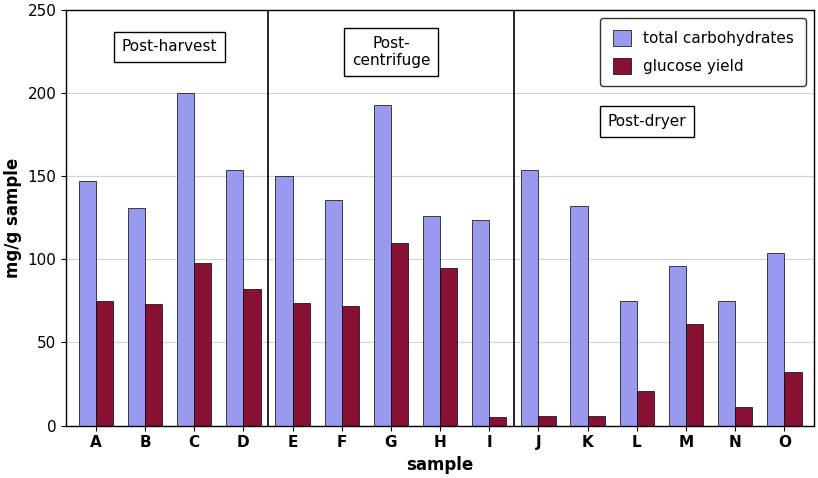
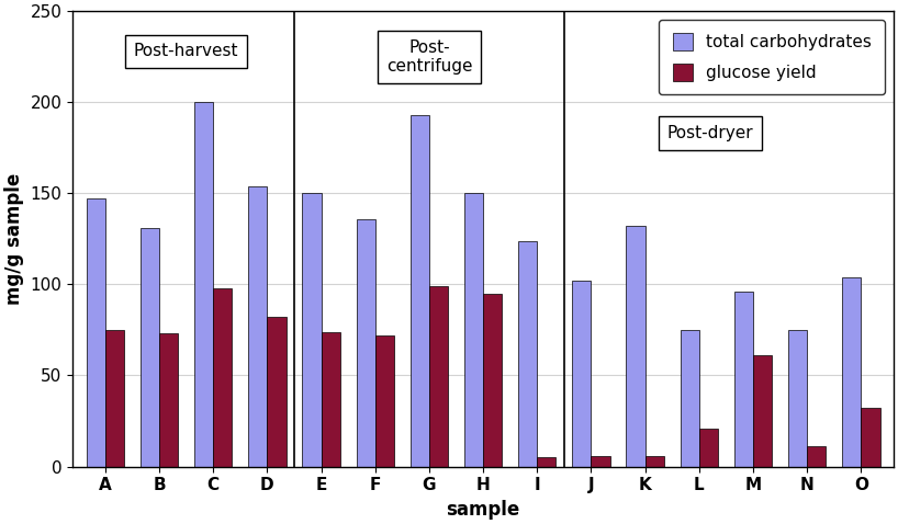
glucose yield/G: 110 -> 99
total carbohydrates/H: 126 -> 150
total carbohydrates/J: 154 -> 102
